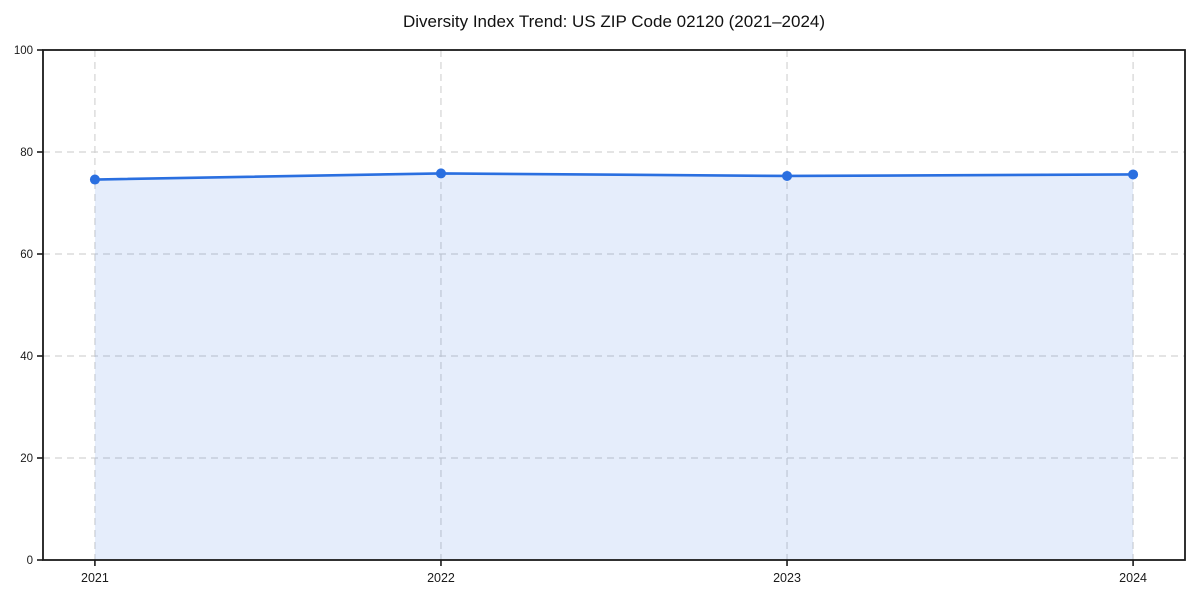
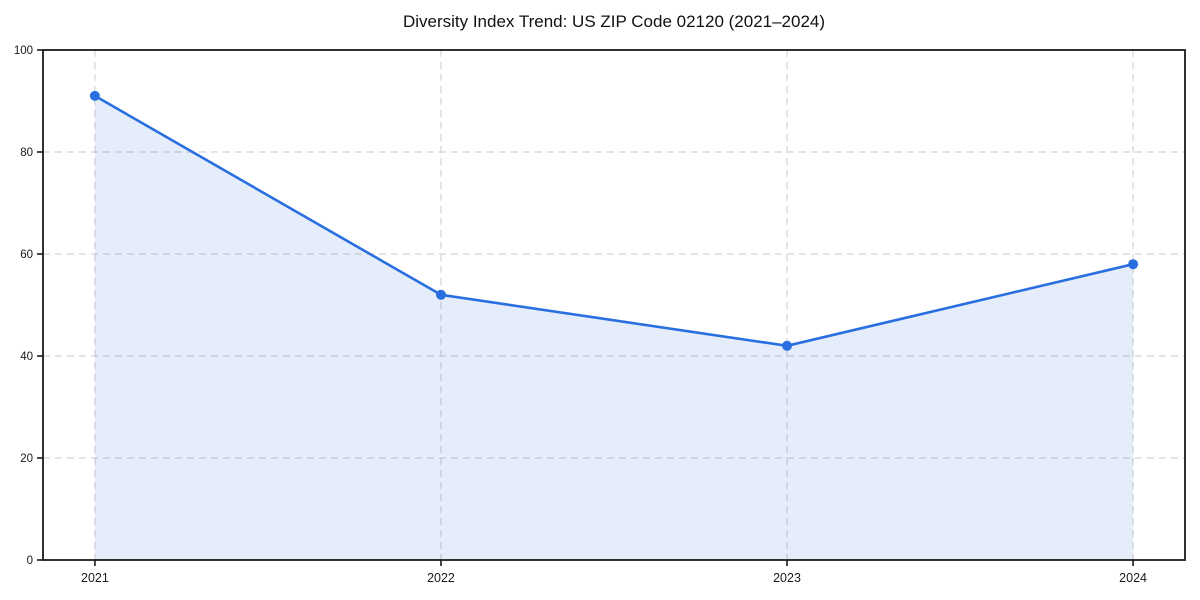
2021: 75 -> 91
2022: 76 -> 52
2023: 75 -> 42
2024: 76 -> 58
